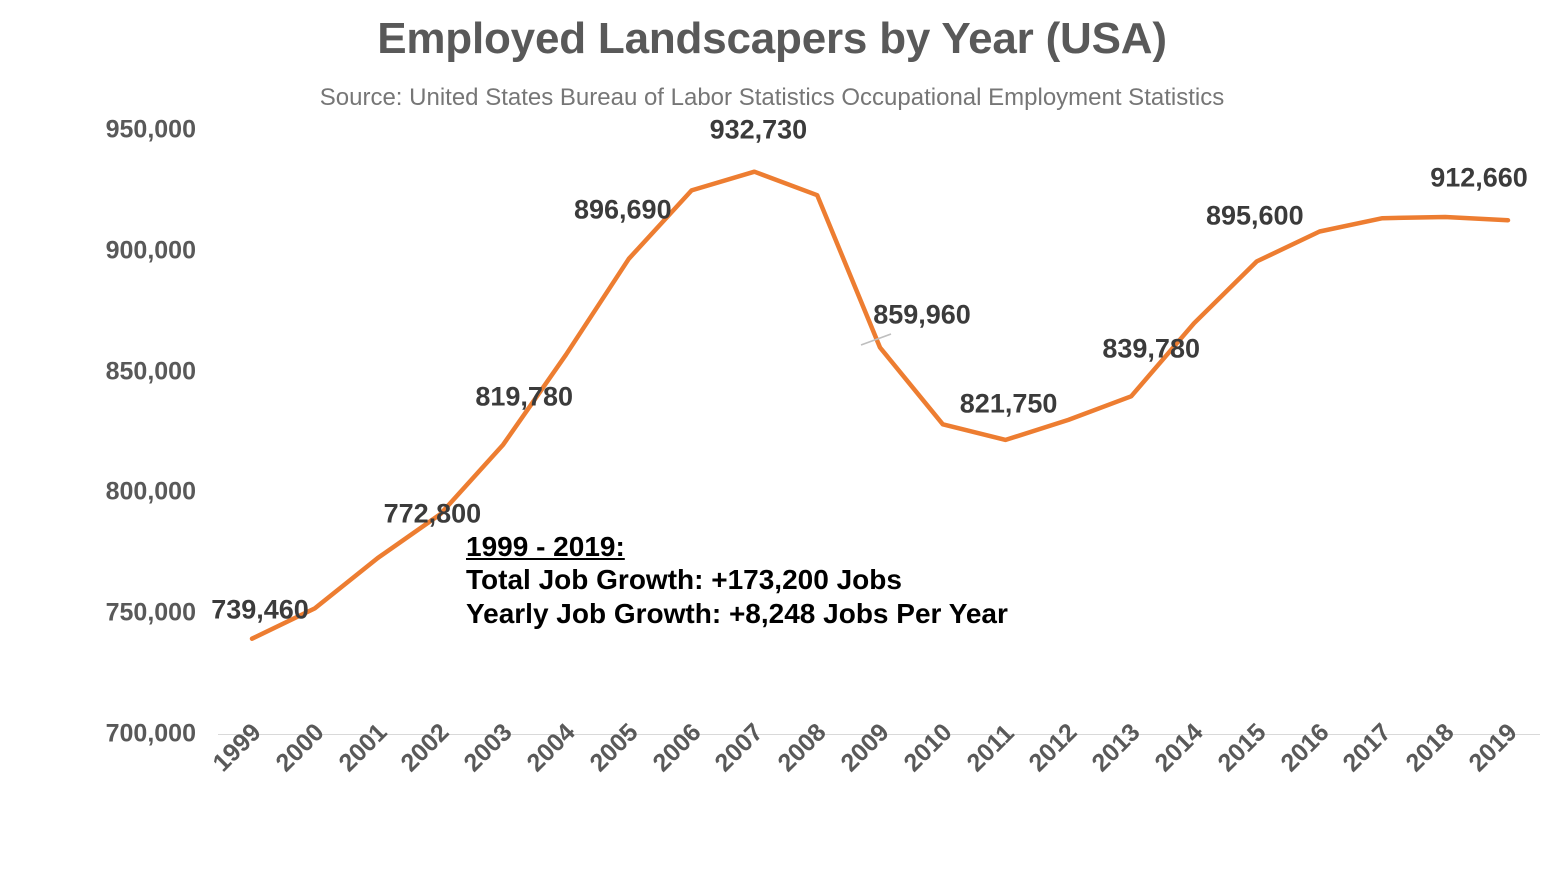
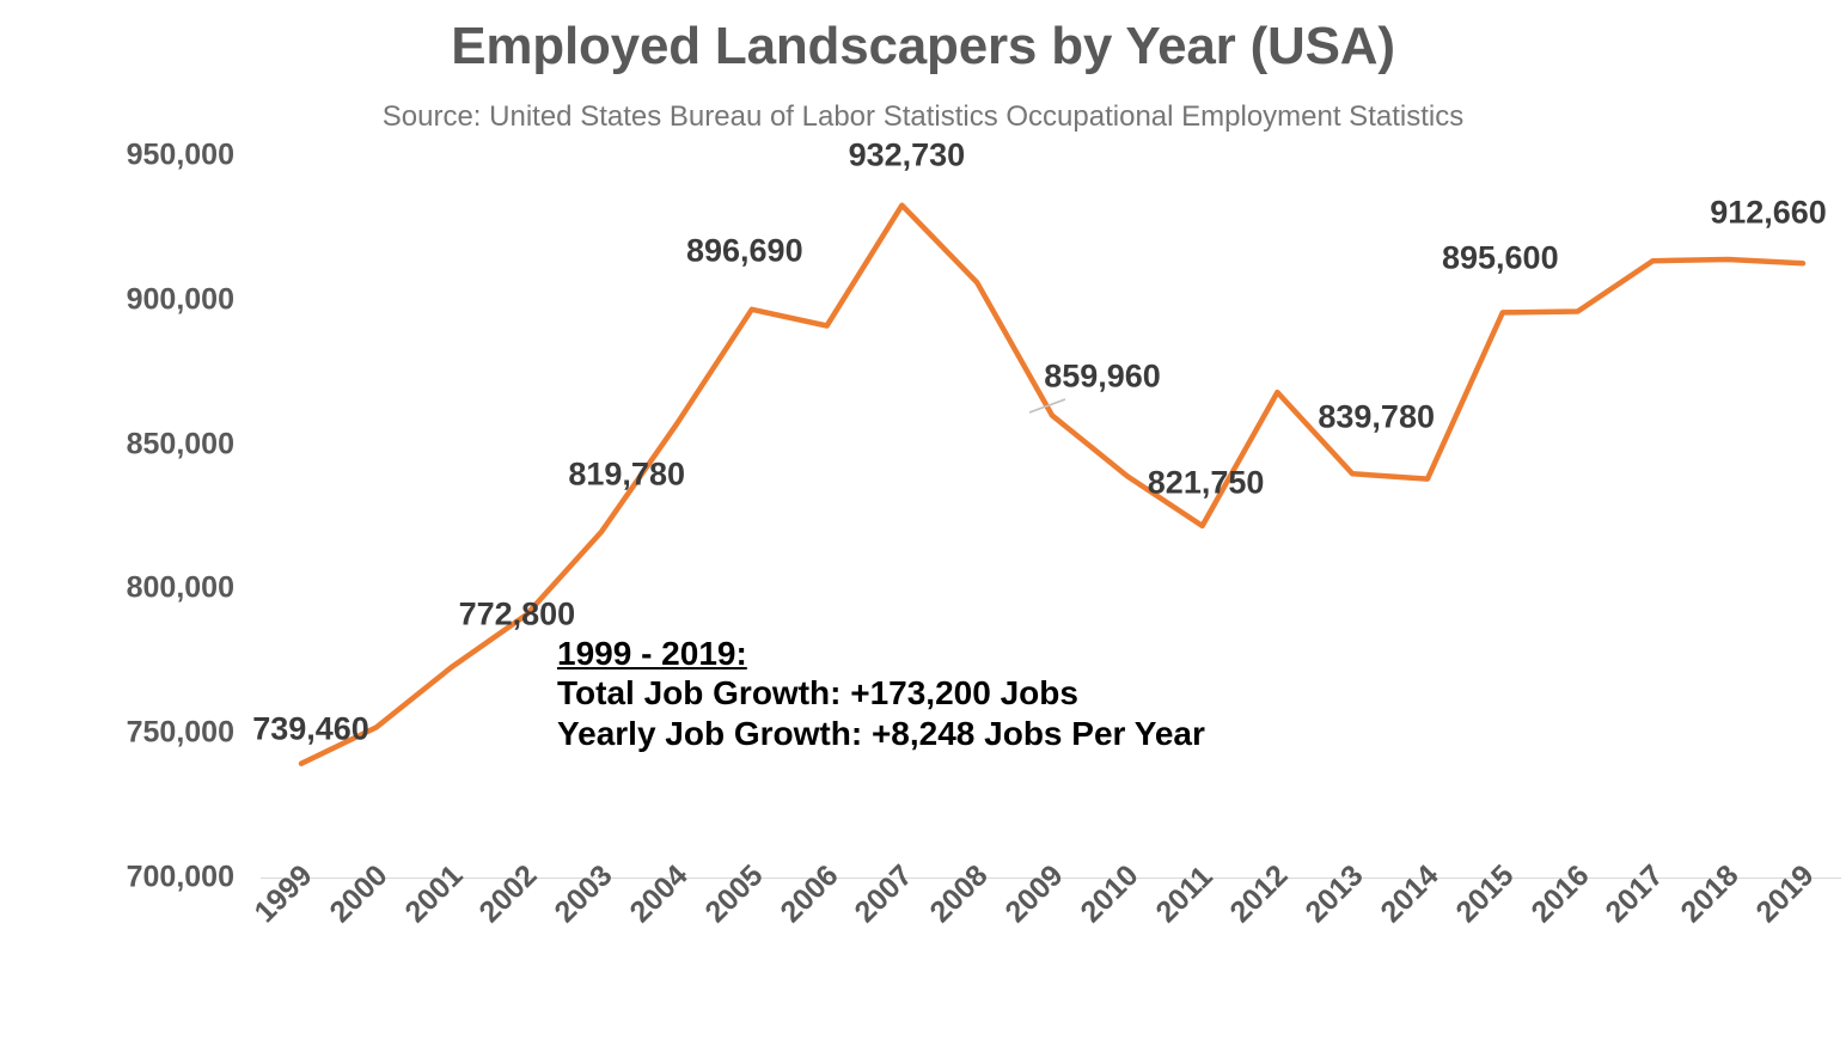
2006: 925000 -> 891000
2008: 923000 -> 906000
2010: 828000 -> 839000
2012: 830000 -> 868000
2014: 870000 -> 838000
2016: 908000 -> 896000
